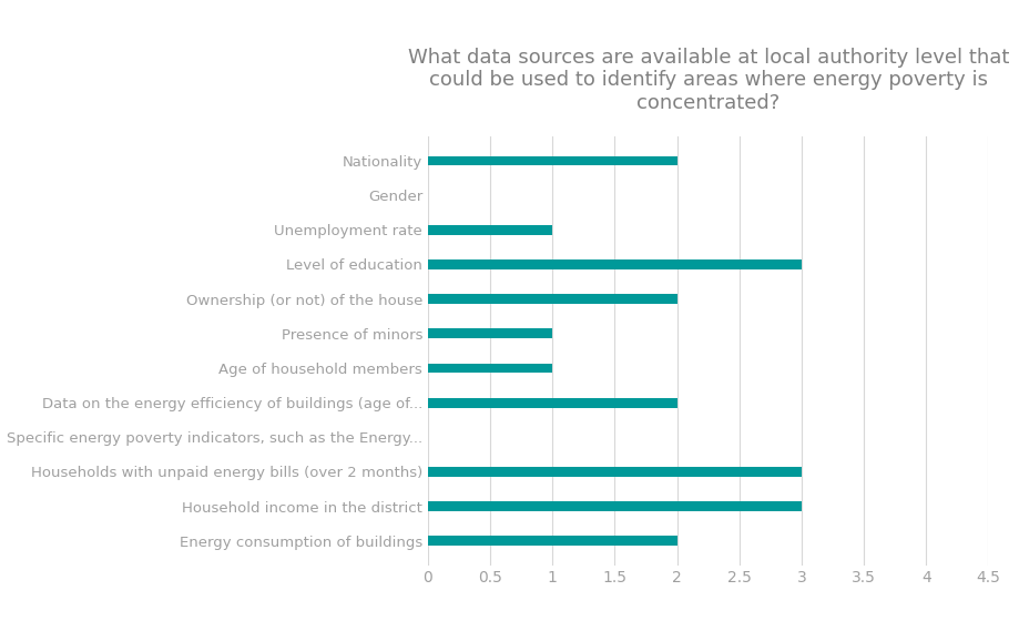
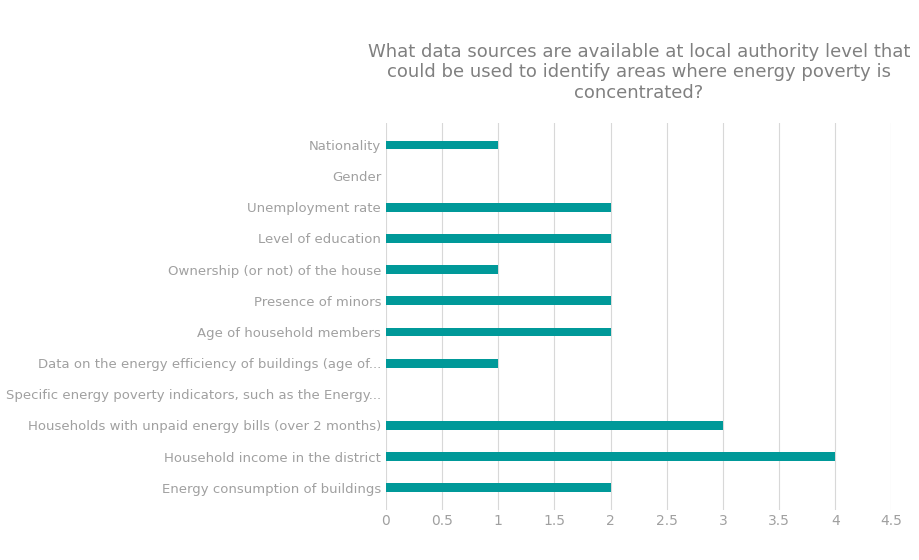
Nationality: 2 -> 1
Unemployment rate: 1 -> 2
Level of education: 3 -> 2
Ownership (or not) of the house: 2 -> 1
Presence of minors: 1 -> 2
Age of household members: 1 -> 2
Data on the energy efficiency of buildings (age of...: 2 -> 1
Household income in the district: 3 -> 4
